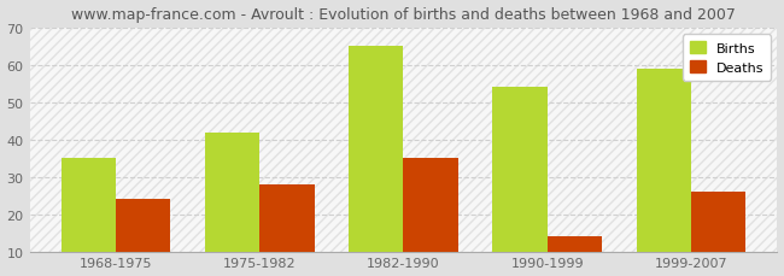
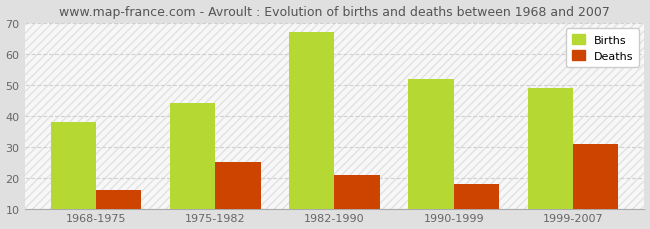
Births/1968-1975: 35 -> 38
Deaths/1968-1975: 24 -> 16
Births/1975-1982: 42 -> 44
Deaths/1975-1982: 28 -> 25
Births/1982-1990: 65 -> 67
Deaths/1982-1990: 35 -> 21
Births/1990-1999: 54 -> 52
Deaths/1990-1999: 14 -> 18
Births/1999-2007: 59 -> 49
Deaths/1999-2007: 26 -> 31
